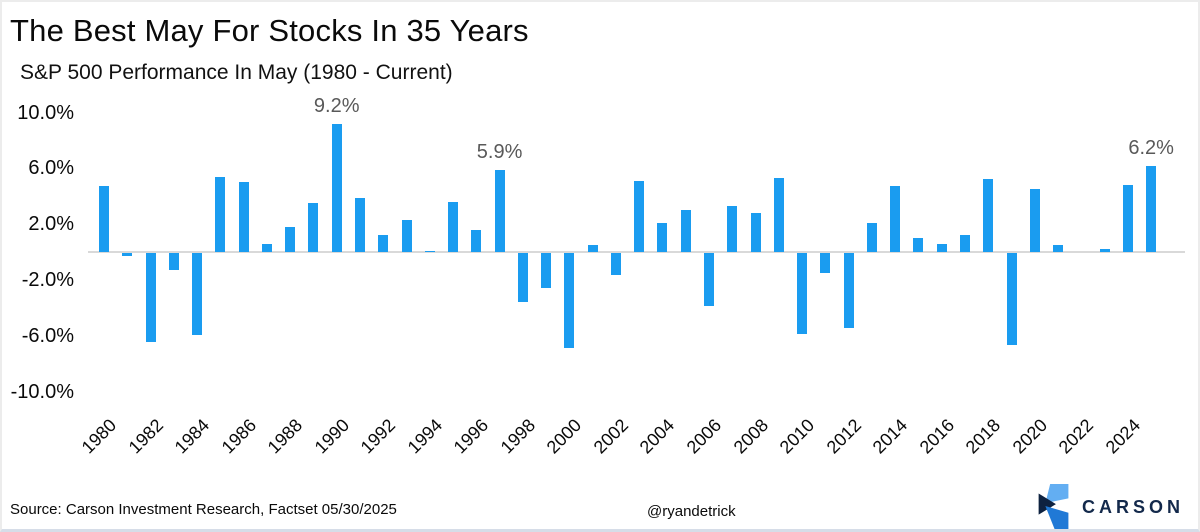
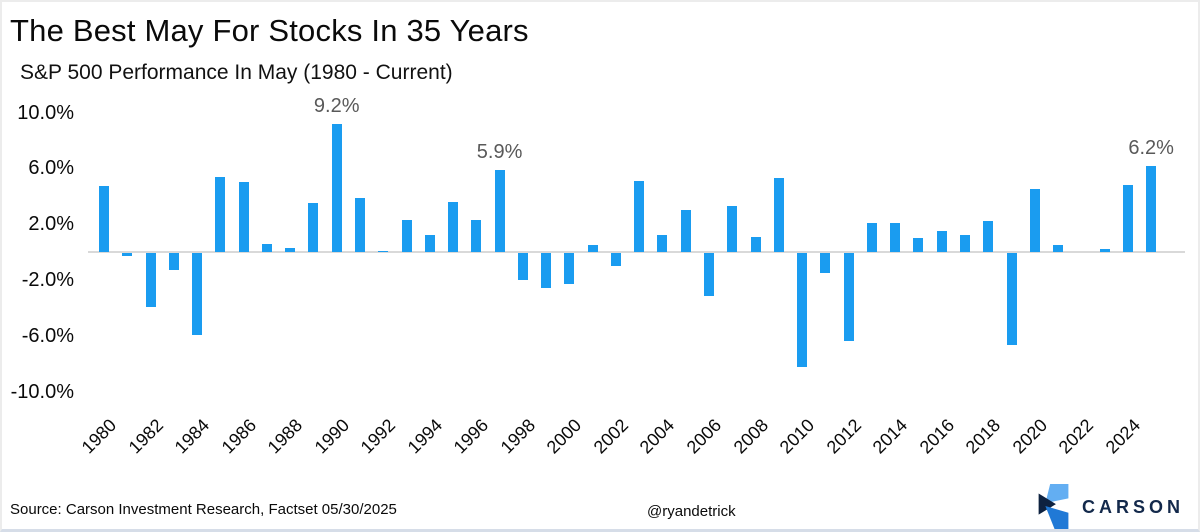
1982: -6.4% -> -3.9%
1988: 1.8% -> 0.3%
1992: 1.2% -> 0.1%
1994: 0.1% -> 1.2%
1996: 1.6% -> 2.3%
1998: -3.5% -> -1.9%
2000: -6.8% -> -2.2%
2002: -1.6% -> -0.9%
2004: 2.1% -> 1.2%
2006: -3.8% -> -3.1%
2008: 2.8% -> 1.1%
2010: -5.8% -> -8.2%
2012: -5.4% -> -6.3%
2014: 4.7% -> 2.1%
2016: 0.6% -> 1.5%
2018: 5.2% -> 2.2%
